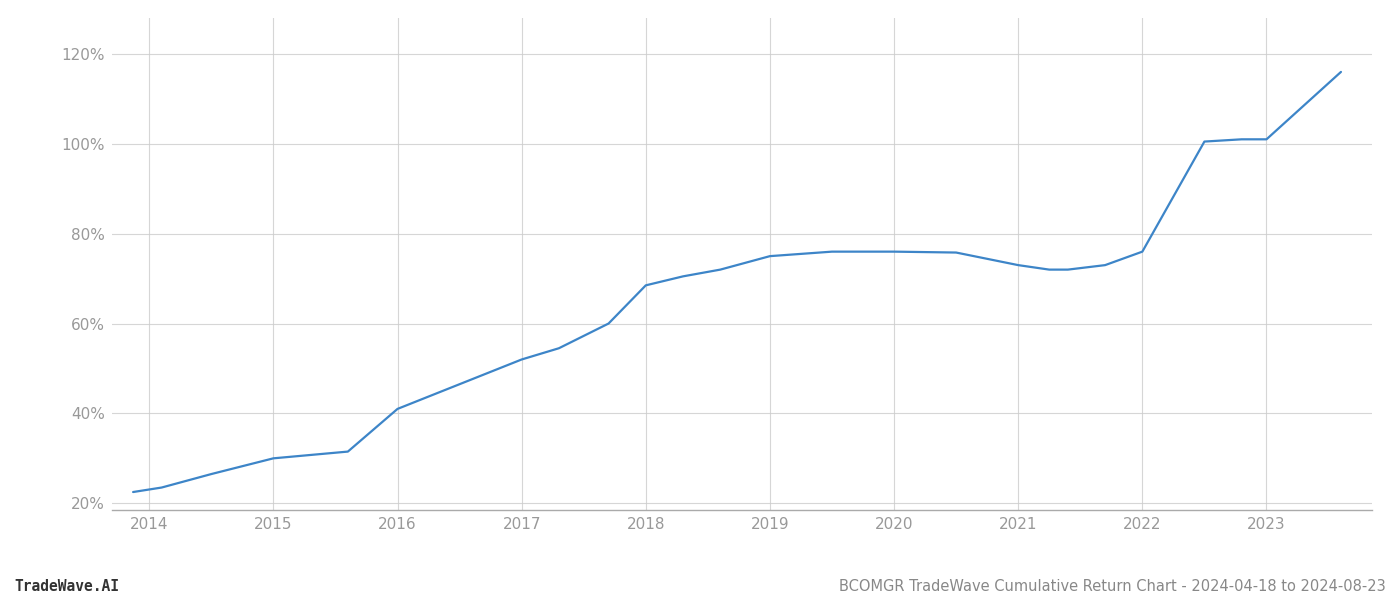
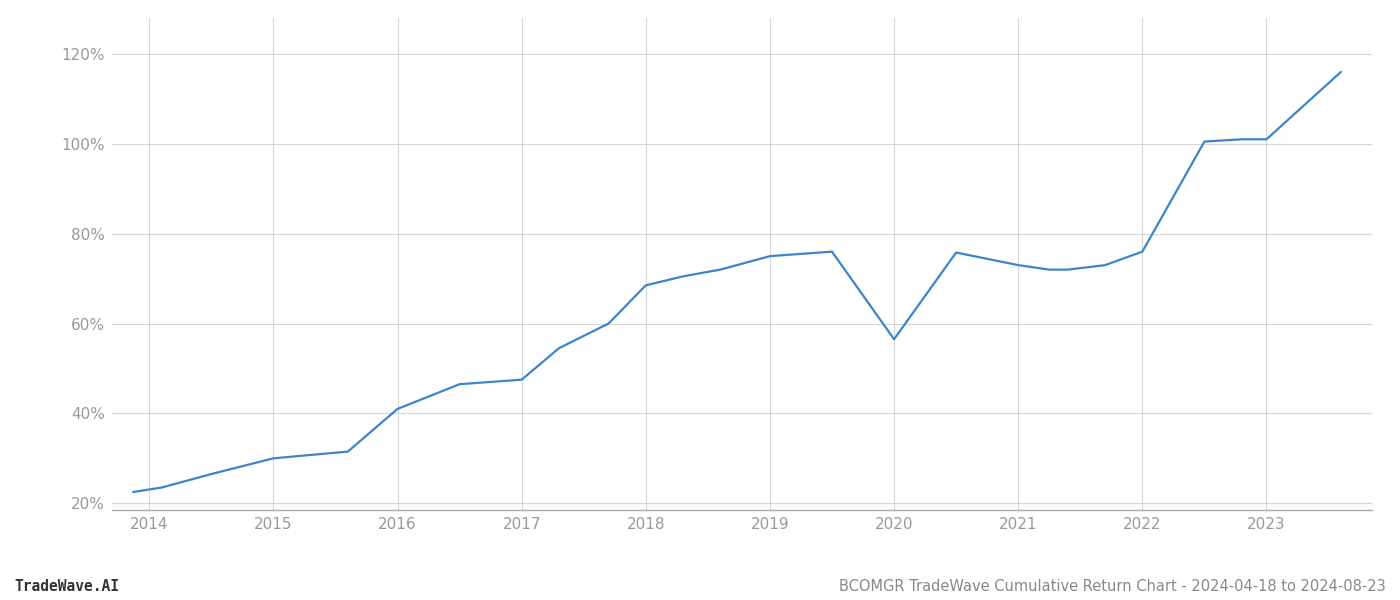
2017: 52.0% -> 47.5%
2020: 76.0% -> 56.5%
